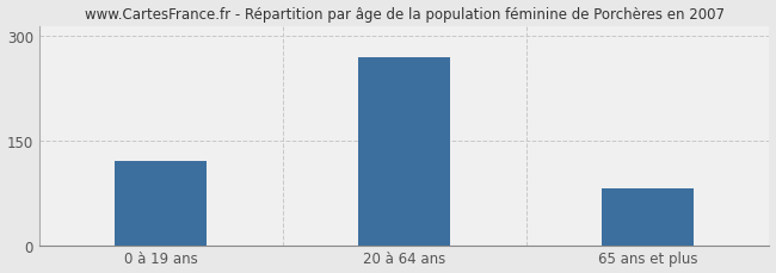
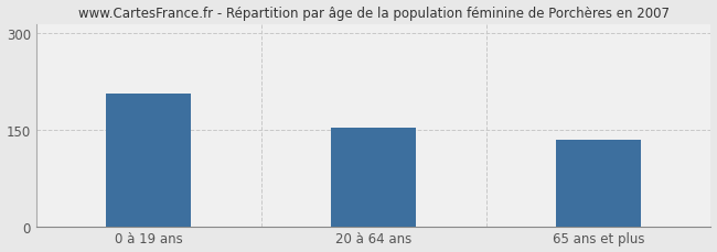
0 à 19 ans: 120 -> 206
20 à 64 ans: 270 -> 154
65 ans et plus: 82 -> 134
